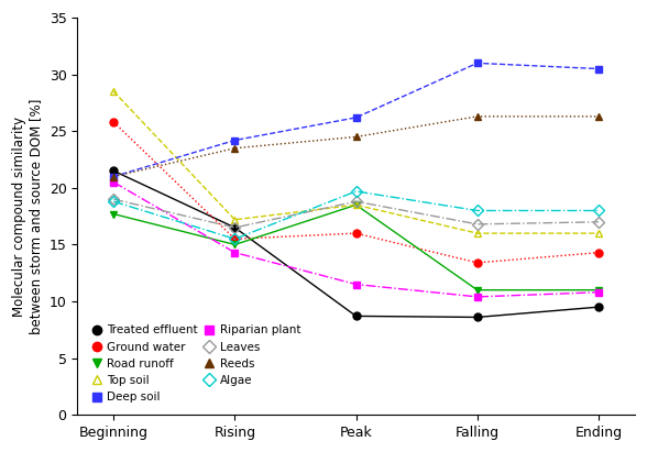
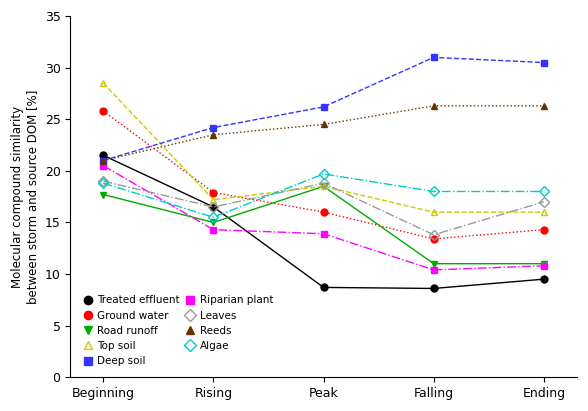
Ground water/Rising: 15.5 -> 17.9
Riparian plant/Peak: 11.5 -> 13.9
Leaves/Falling: 16.8 -> 13.8
